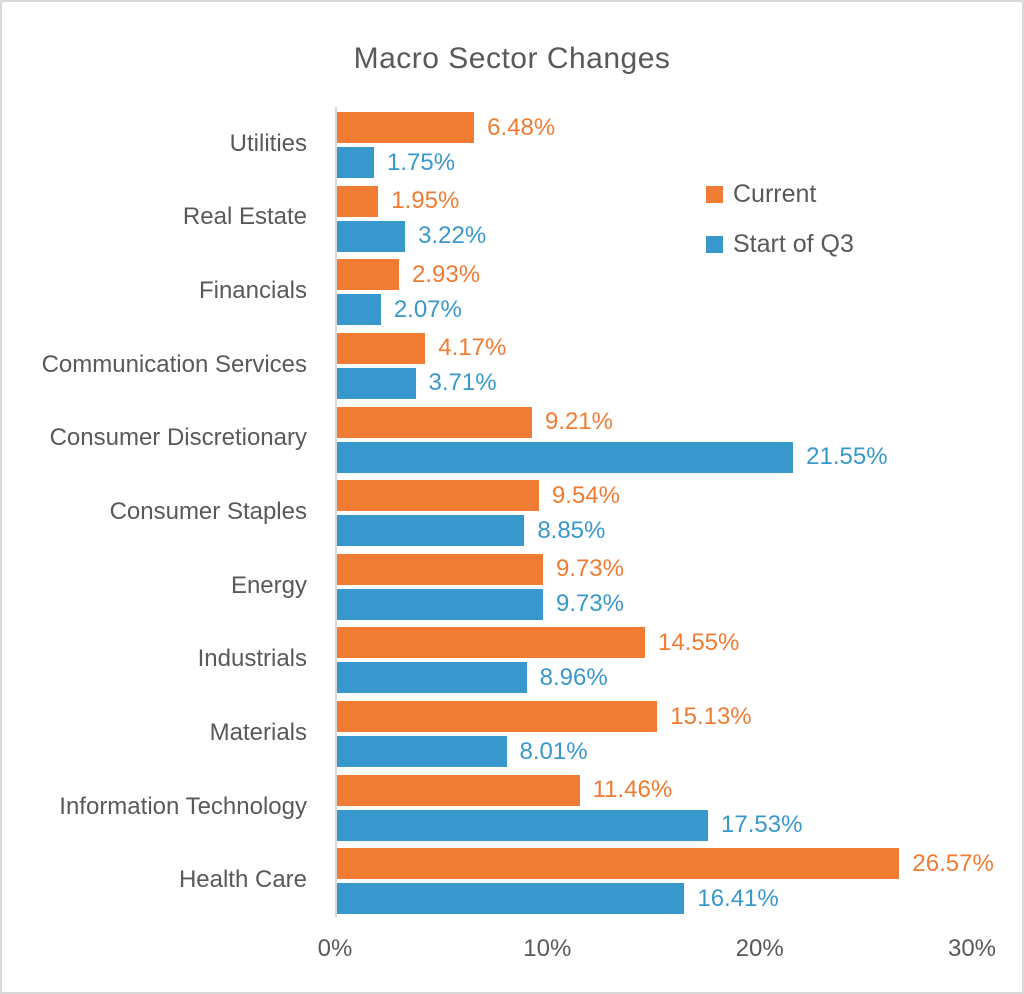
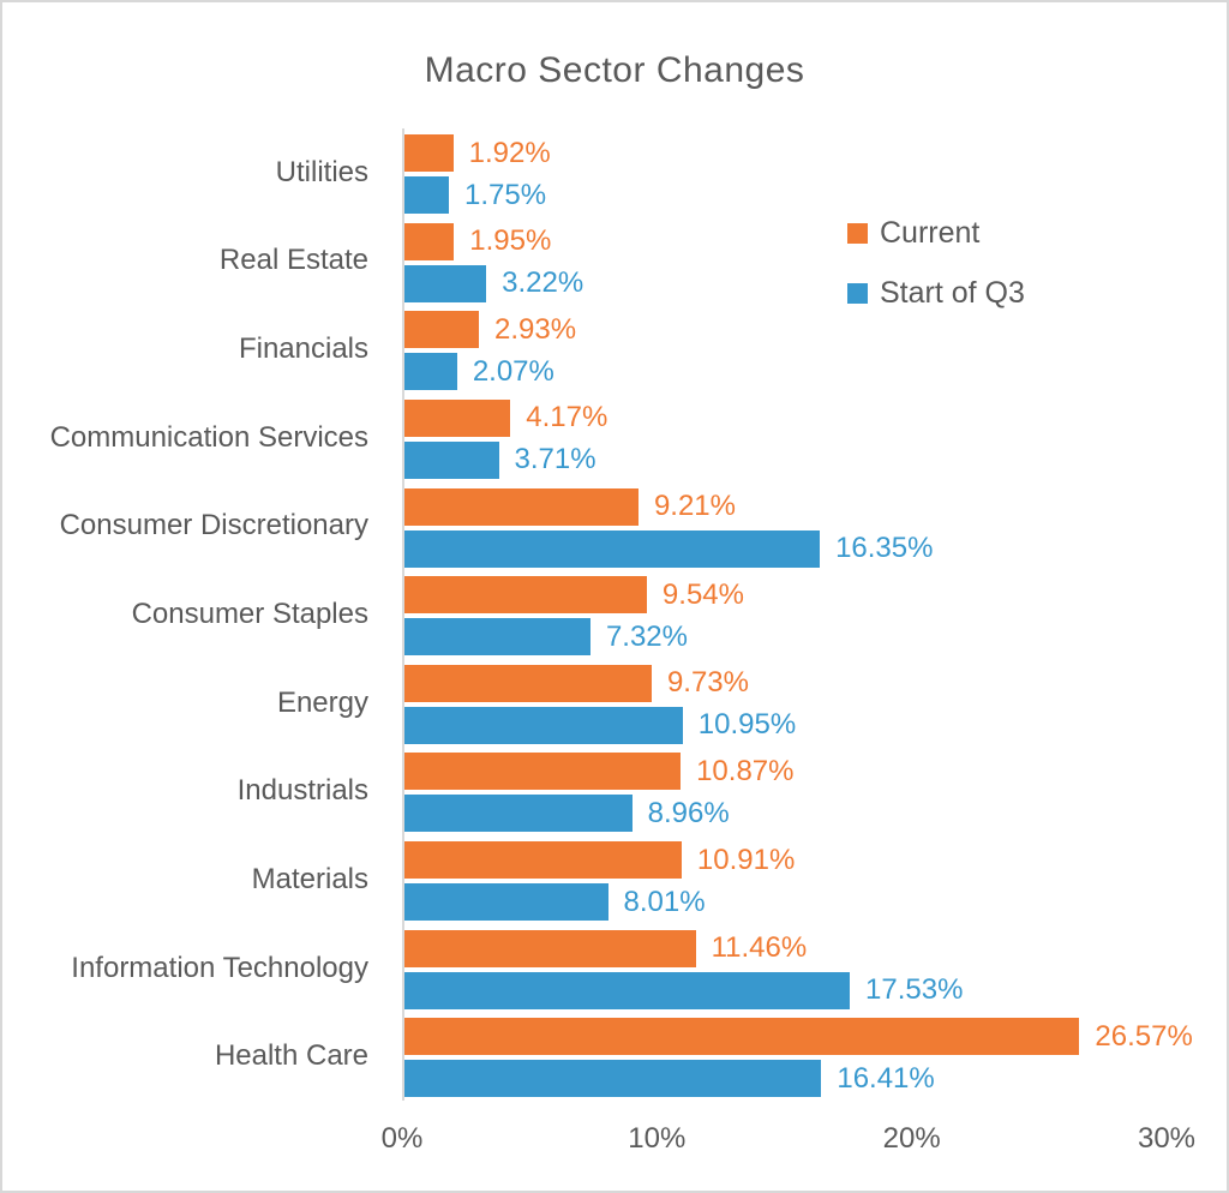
Current/Utilities: 6.48% -> 1.92%
Start of Q3/Consumer Discretionary: 21.55% -> 16.35%
Start of Q3/Consumer Staples: 8.85% -> 7.32%
Start of Q3/Energy: 9.73% -> 10.95%
Current/Industrials: 14.55% -> 10.87%
Current/Materials: 15.13% -> 10.91%
